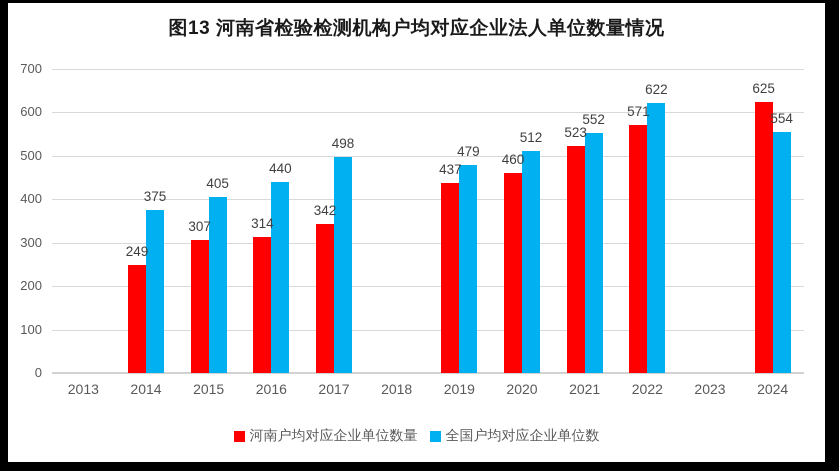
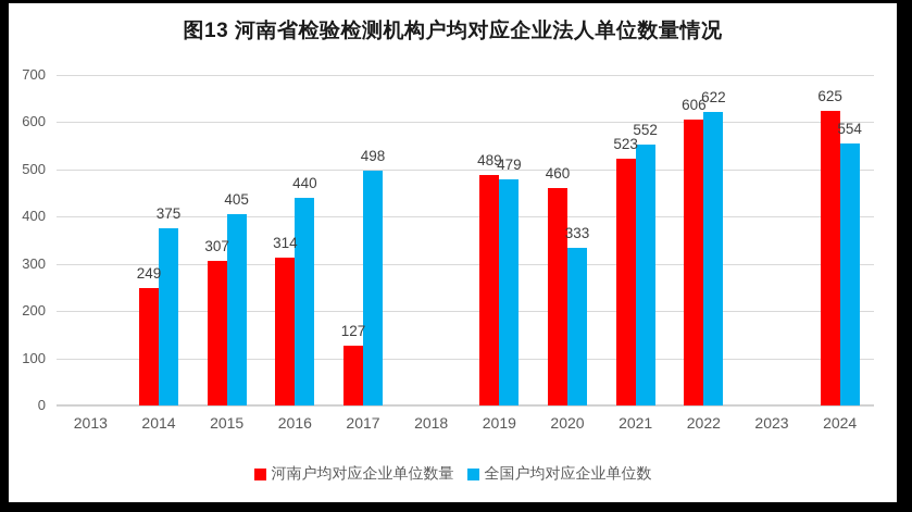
河南户均对应企业单位数量/2017: 342 -> 127
河南户均对应企业单位数量/2019: 437 -> 489
全国户均对应企业单位数/2020: 512 -> 333
河南户均对应企业单位数量/2022: 571 -> 606
